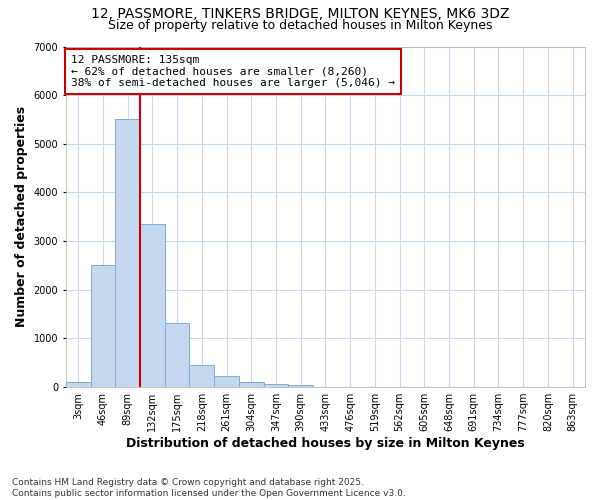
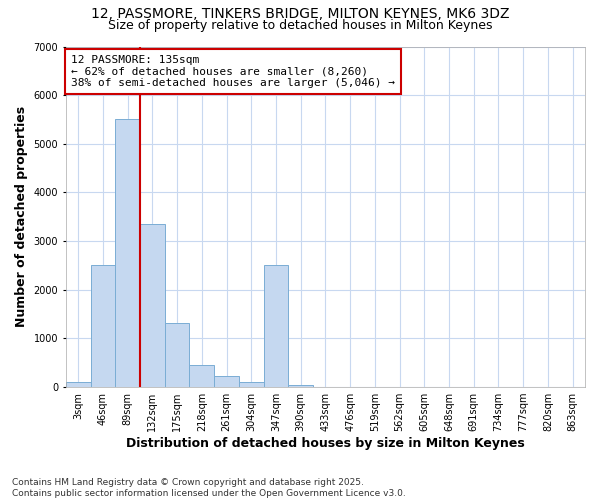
347sqm: 70 -> 2500
